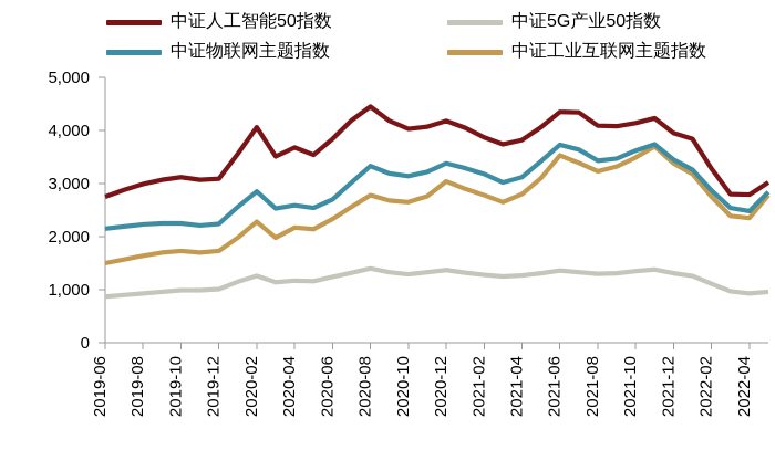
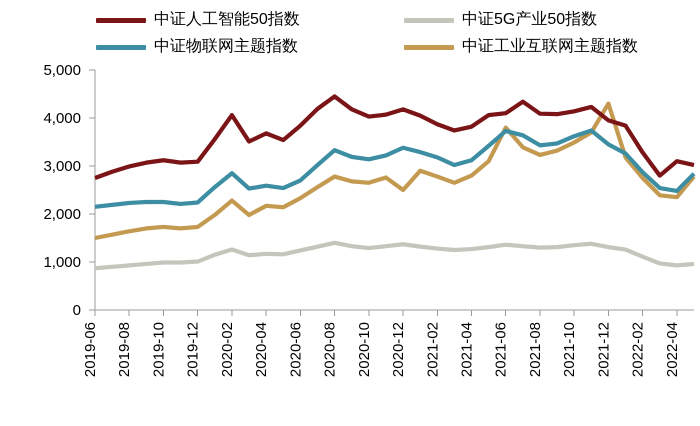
中证工业互联网主题指数/2020-12: 3000 -> 2500
中证人工智能50指数/2021-06: 4400 -> 4100
中证工业互联网主题指数/2021-06: 3500 -> 3800
中证工业互联网主题指数/2021-12: 3400 -> 4300
中证人工智能50指数/2022-04: 2800 -> 3100
